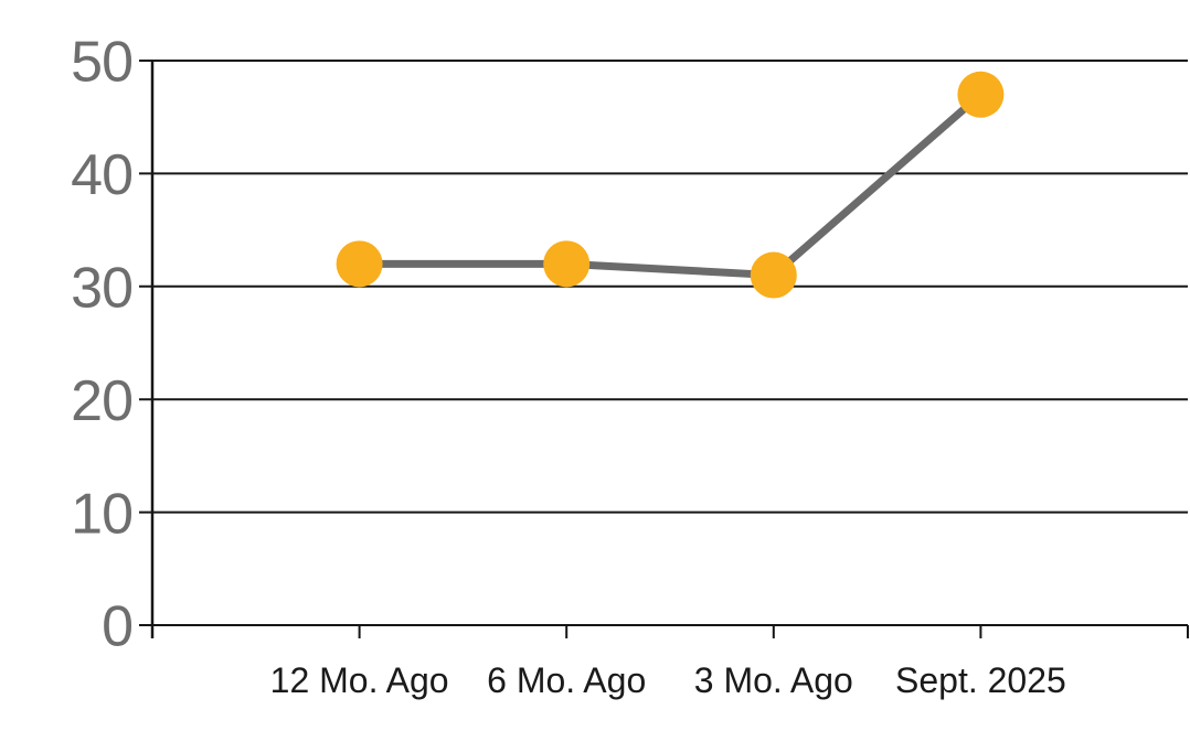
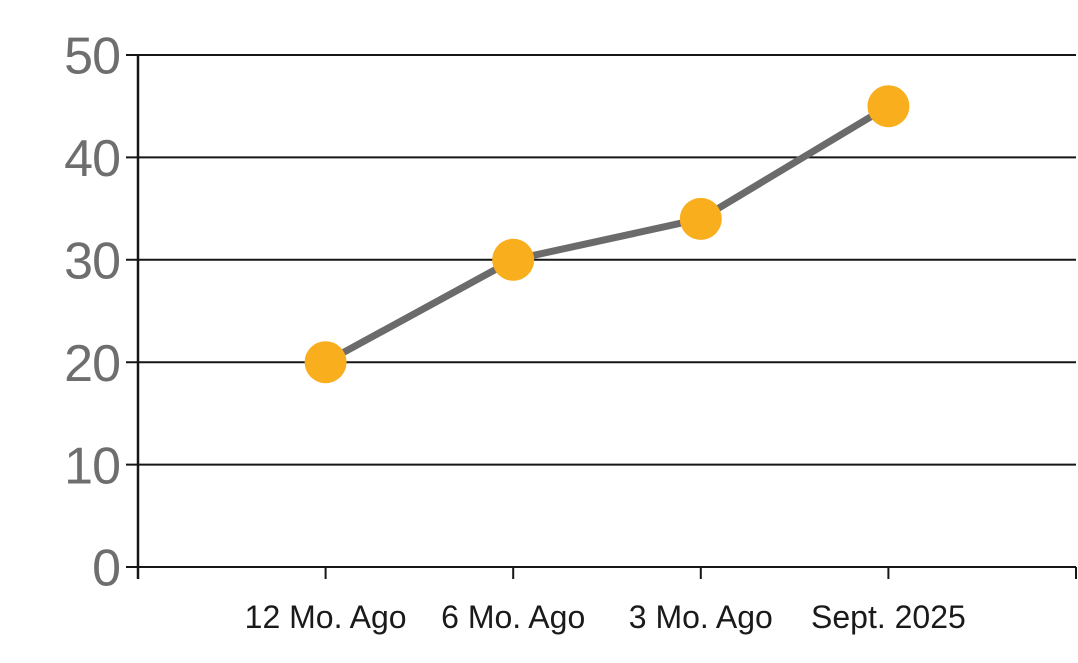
12 Mo. Ago: 32 -> 20
6 Mo. Ago: 32 -> 30
3 Mo. Ago: 31 -> 34
Sept. 2025: 47 -> 45
